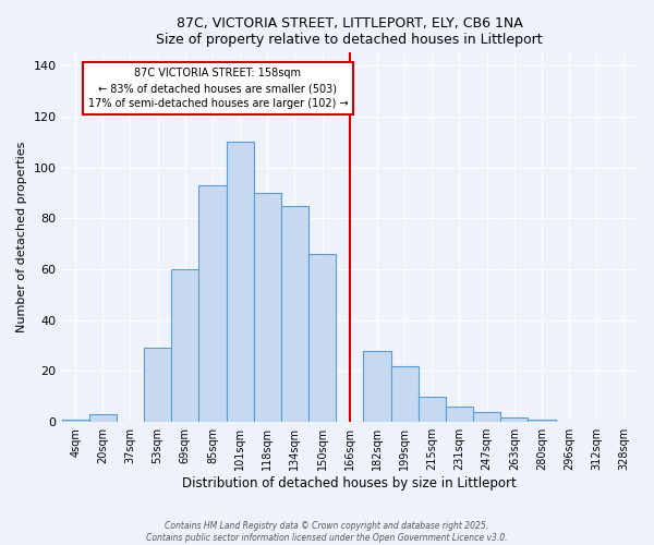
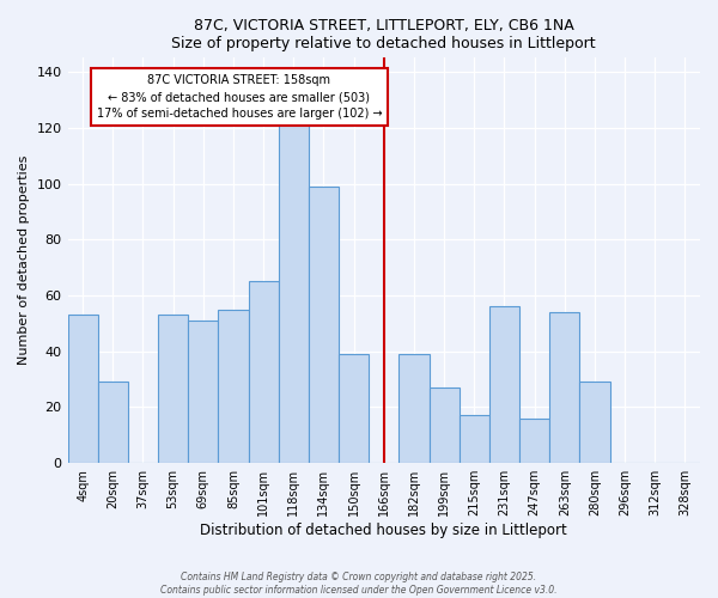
4sqm: 1 -> 53
20sqm: 3 -> 29
53sqm: 29 -> 53
69sqm: 60 -> 51
85sqm: 93 -> 55
101sqm: 110 -> 65
118sqm: 90 -> 121
134sqm: 85 -> 99
150sqm: 66 -> 39
182sqm: 28 -> 39
199sqm: 22 -> 27
215sqm: 10 -> 17
231sqm: 6 -> 56
247sqm: 4 -> 16
263sqm: 2 -> 54
280sqm: 1 -> 29
